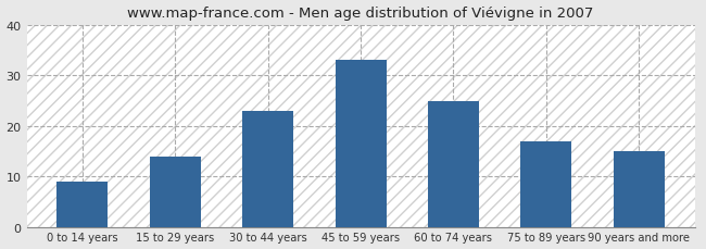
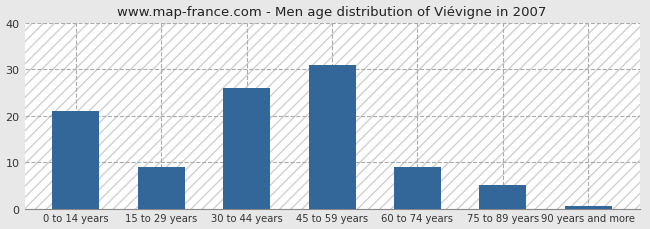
0 to 14 years: 9.0 -> 21.0
15 to 29 years: 14.0 -> 9.0
30 to 44 years: 23.0 -> 26.0
45 to 59 years: 33.0 -> 31.0
60 to 74 years: 25.0 -> 9.0
75 to 89 years: 17.0 -> 5.0
90 years and more: 15.0 -> 0.5
